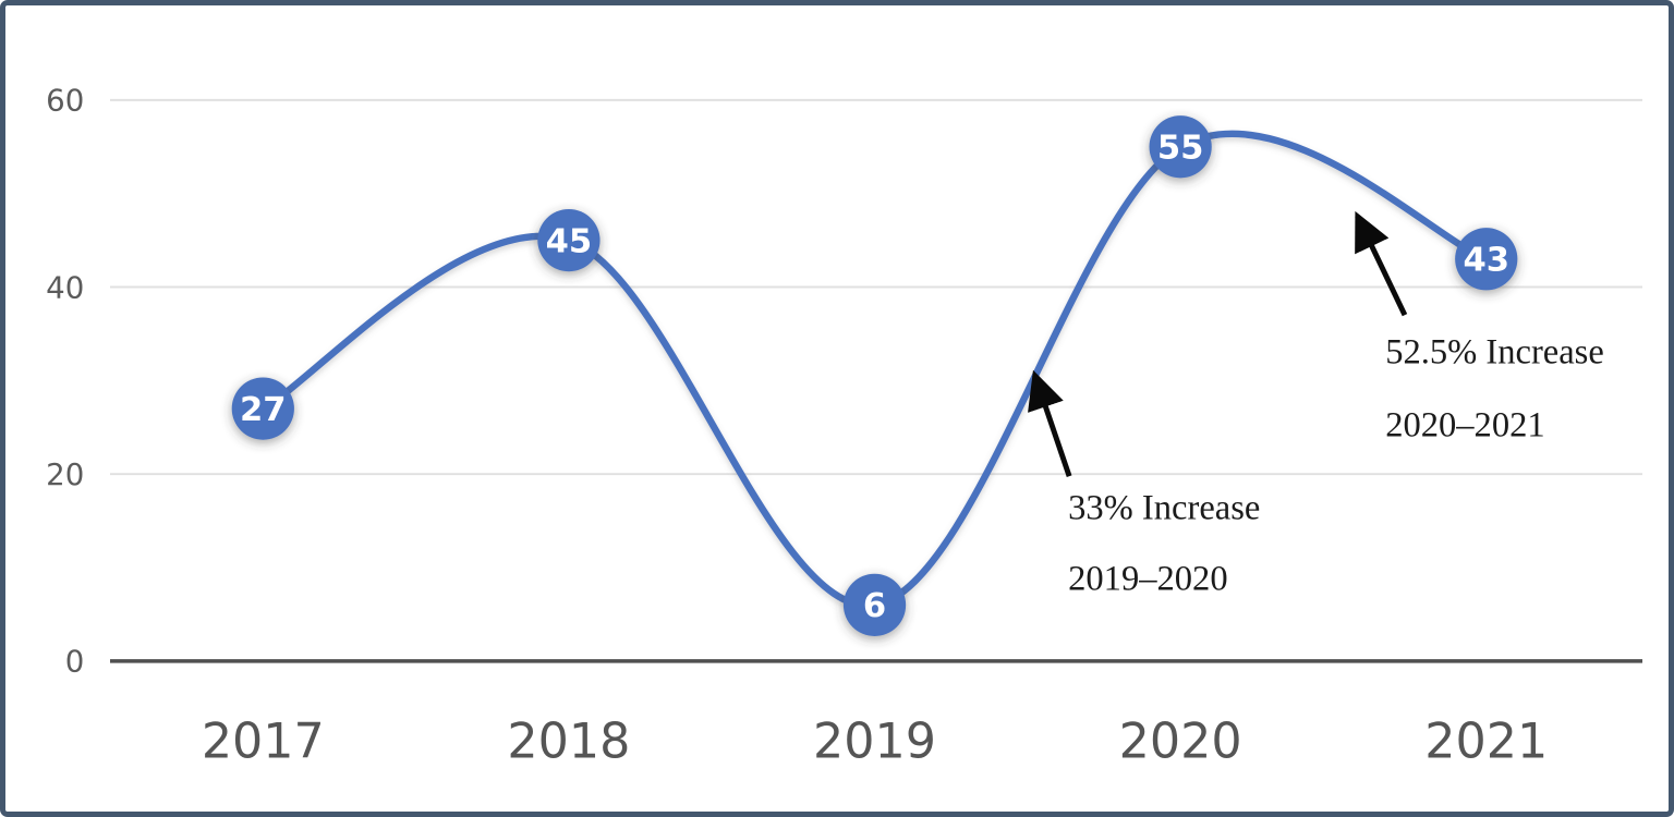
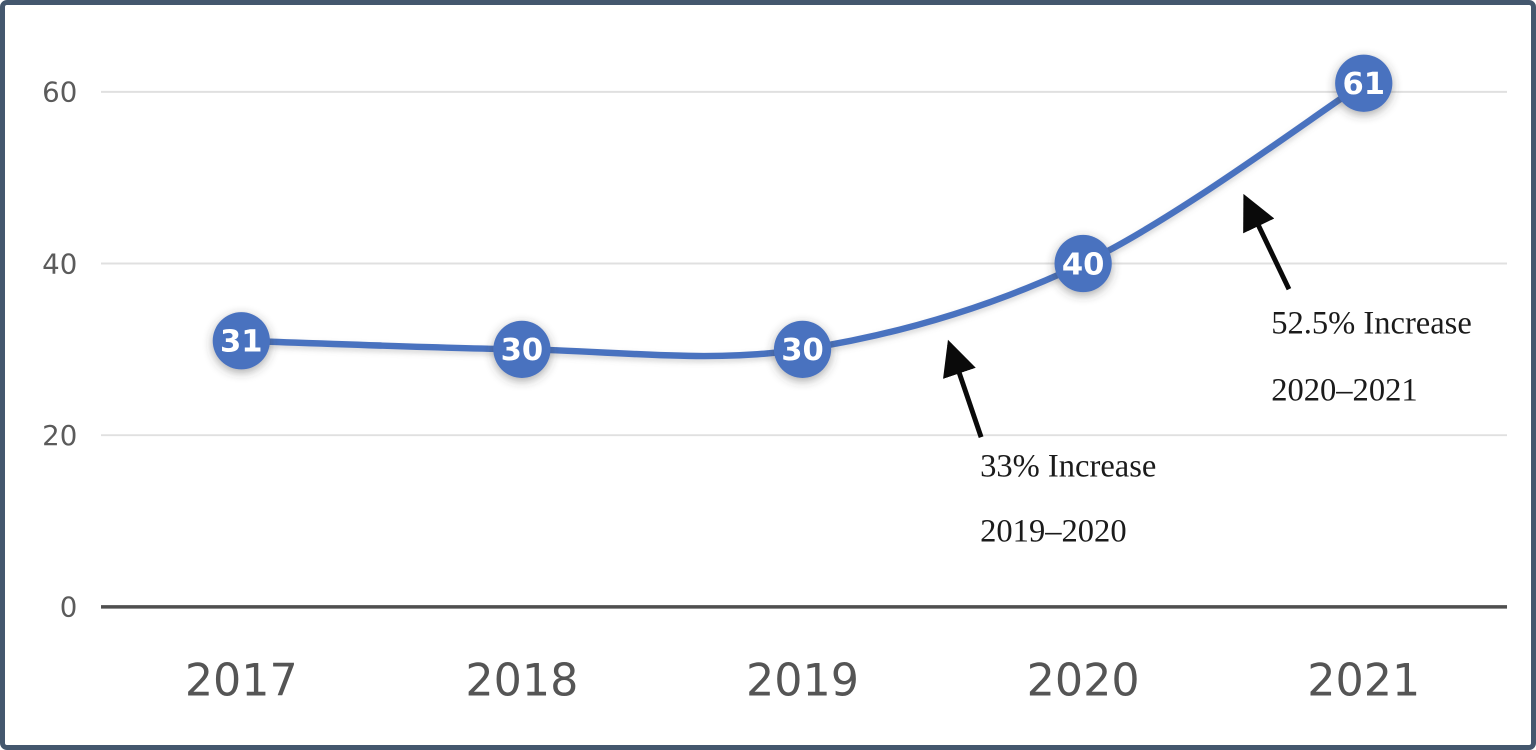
2017: 27 -> 31
2018: 45 -> 30
2019: 6 -> 30
2020: 55 -> 40
2021: 43 -> 61
